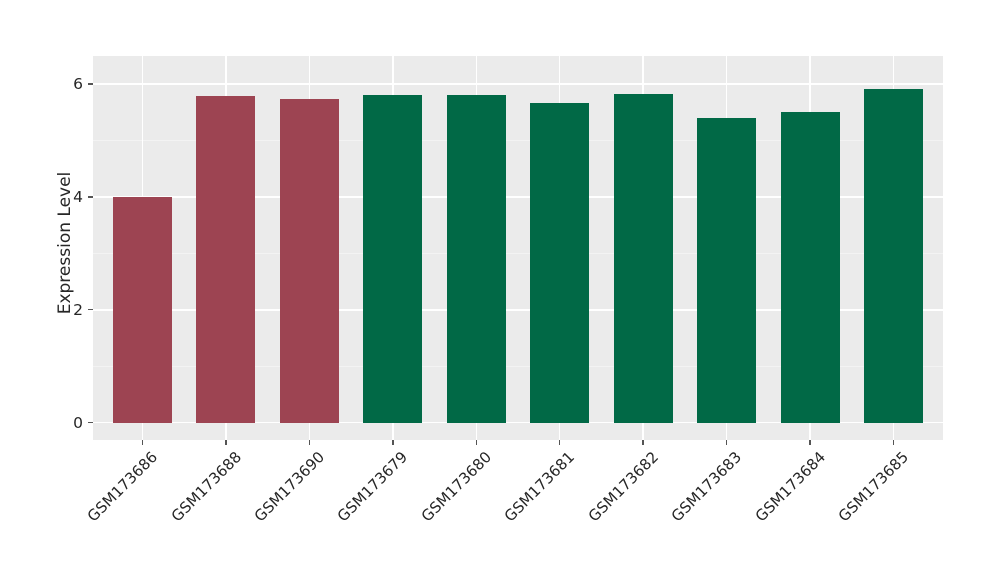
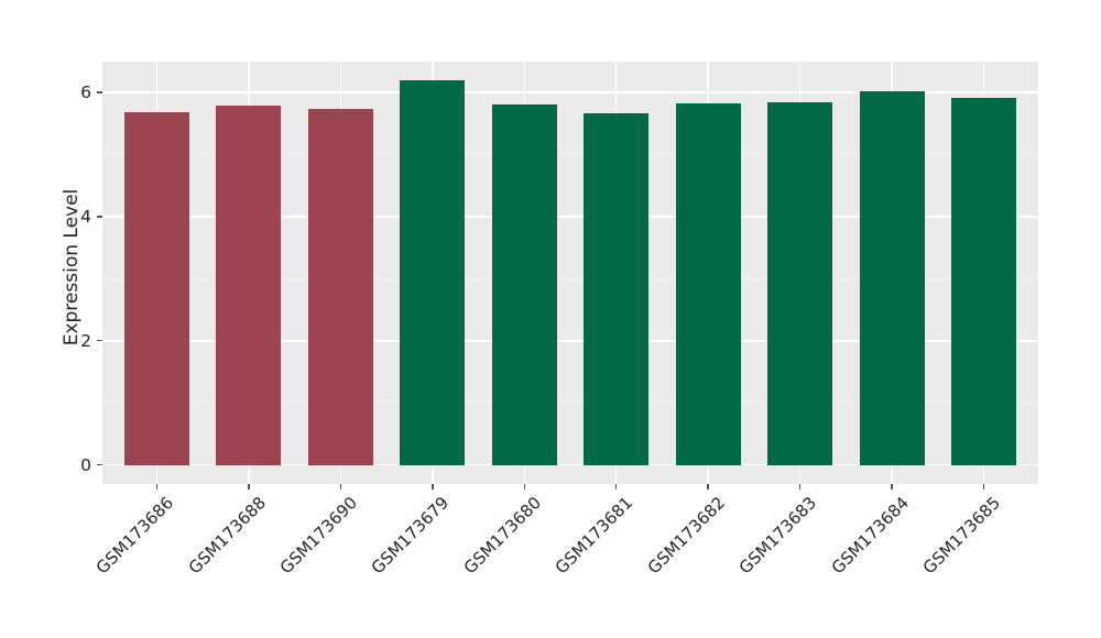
GSM173686: 4.0 -> 5.7
GSM173679: 5.8 -> 6.2
GSM173683: 5.4 -> 5.8
GSM173684: 5.5 -> 6.0
